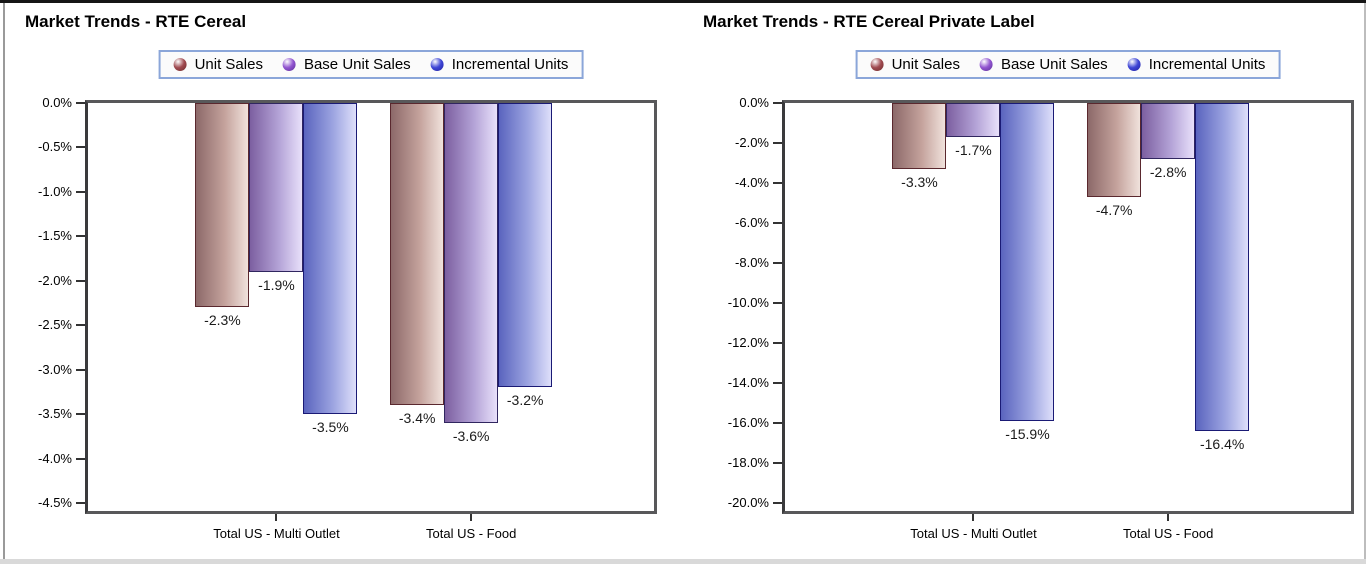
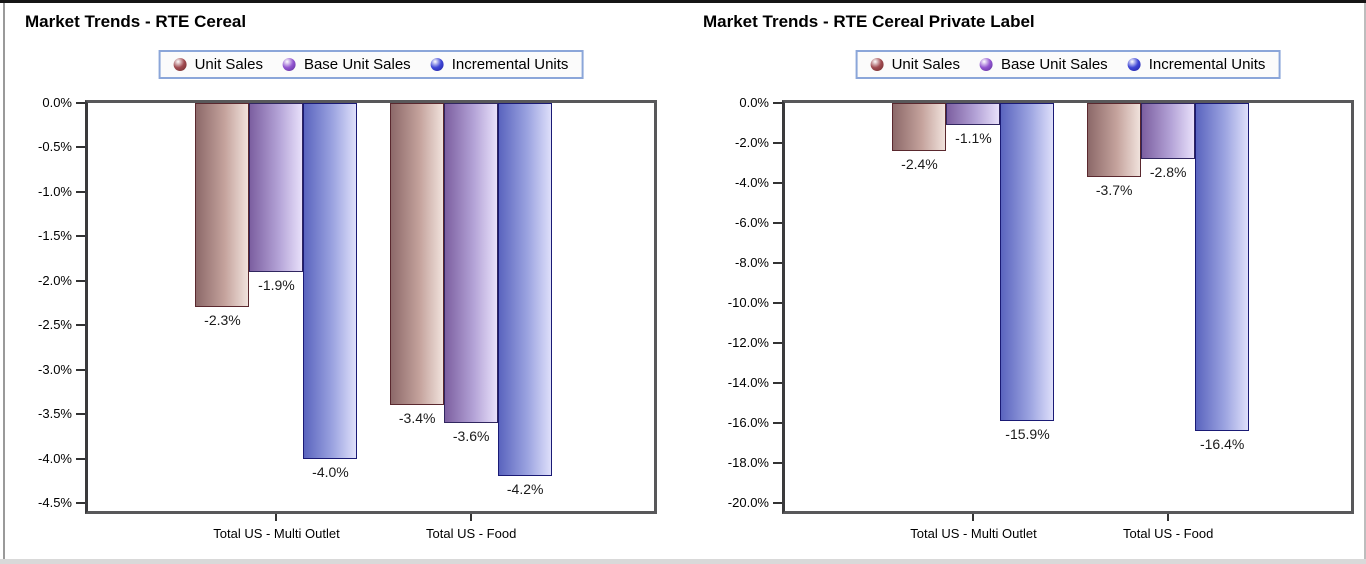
Market Trends - RTE Cereal/Incremental Units/Total US - Multi Outlet: -3.5% -> -4.0%
Market Trends - RTE Cereal/Incremental Units/Total US - Food: -3.2% -> -4.2%
Market Trends - RTE Cereal Private Label/Unit Sales/Total US - Multi Outlet: -3.3% -> -2.4%
Market Trends - RTE Cereal Private Label/Base Unit Sales/Total US - Multi Outlet: -1.7% -> -1.1%
Market Trends - RTE Cereal Private Label/Unit Sales/Total US - Food: -4.7% -> -3.7%
